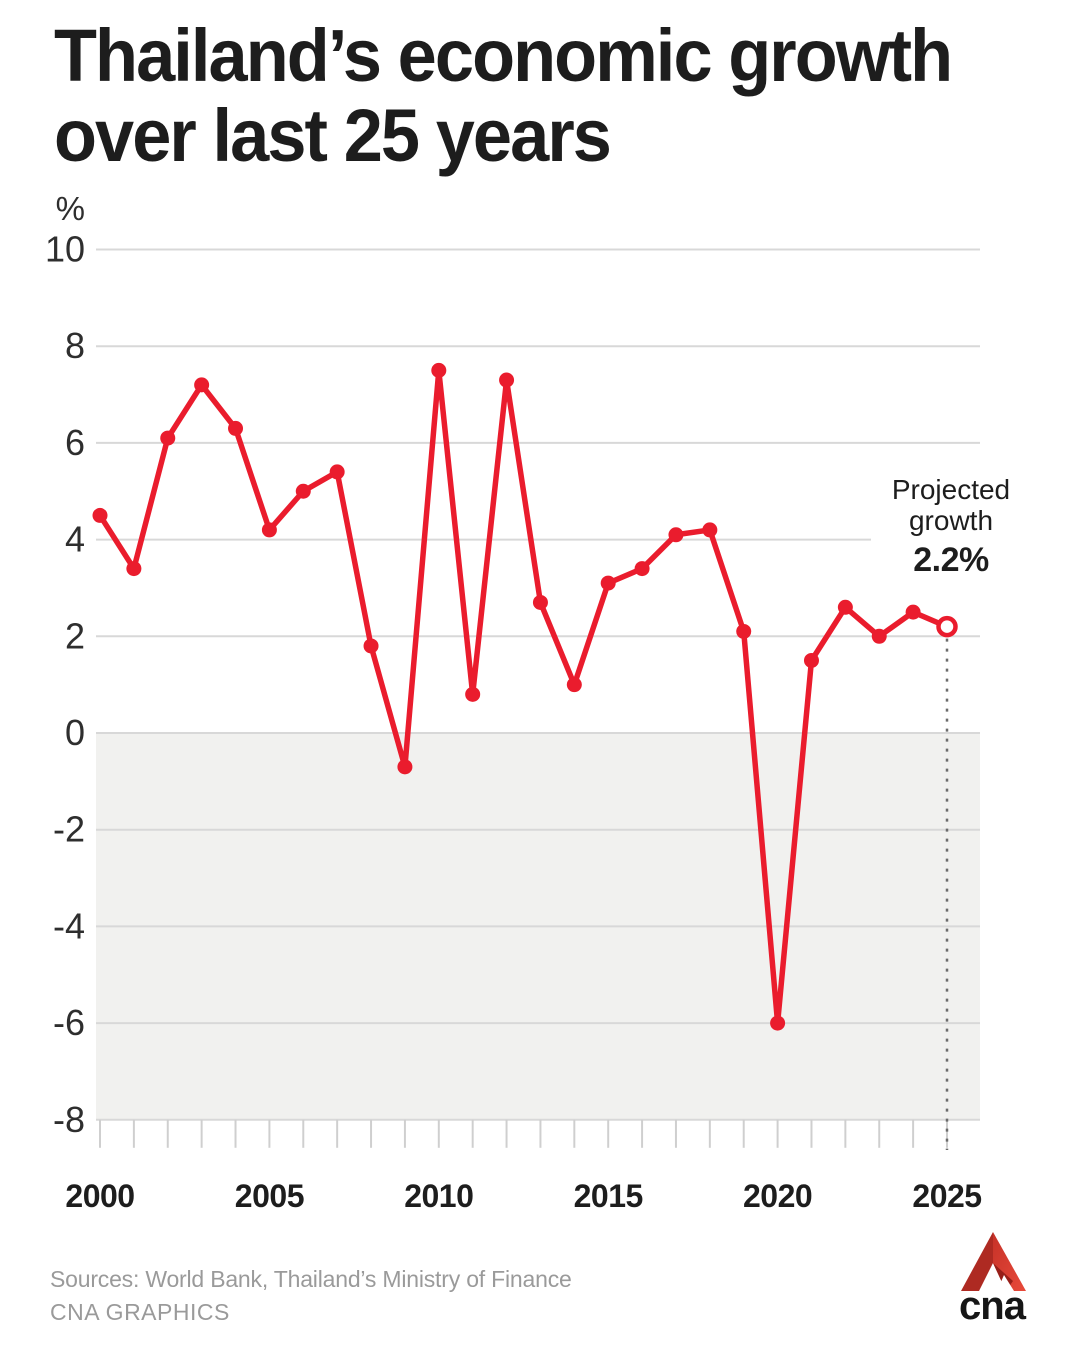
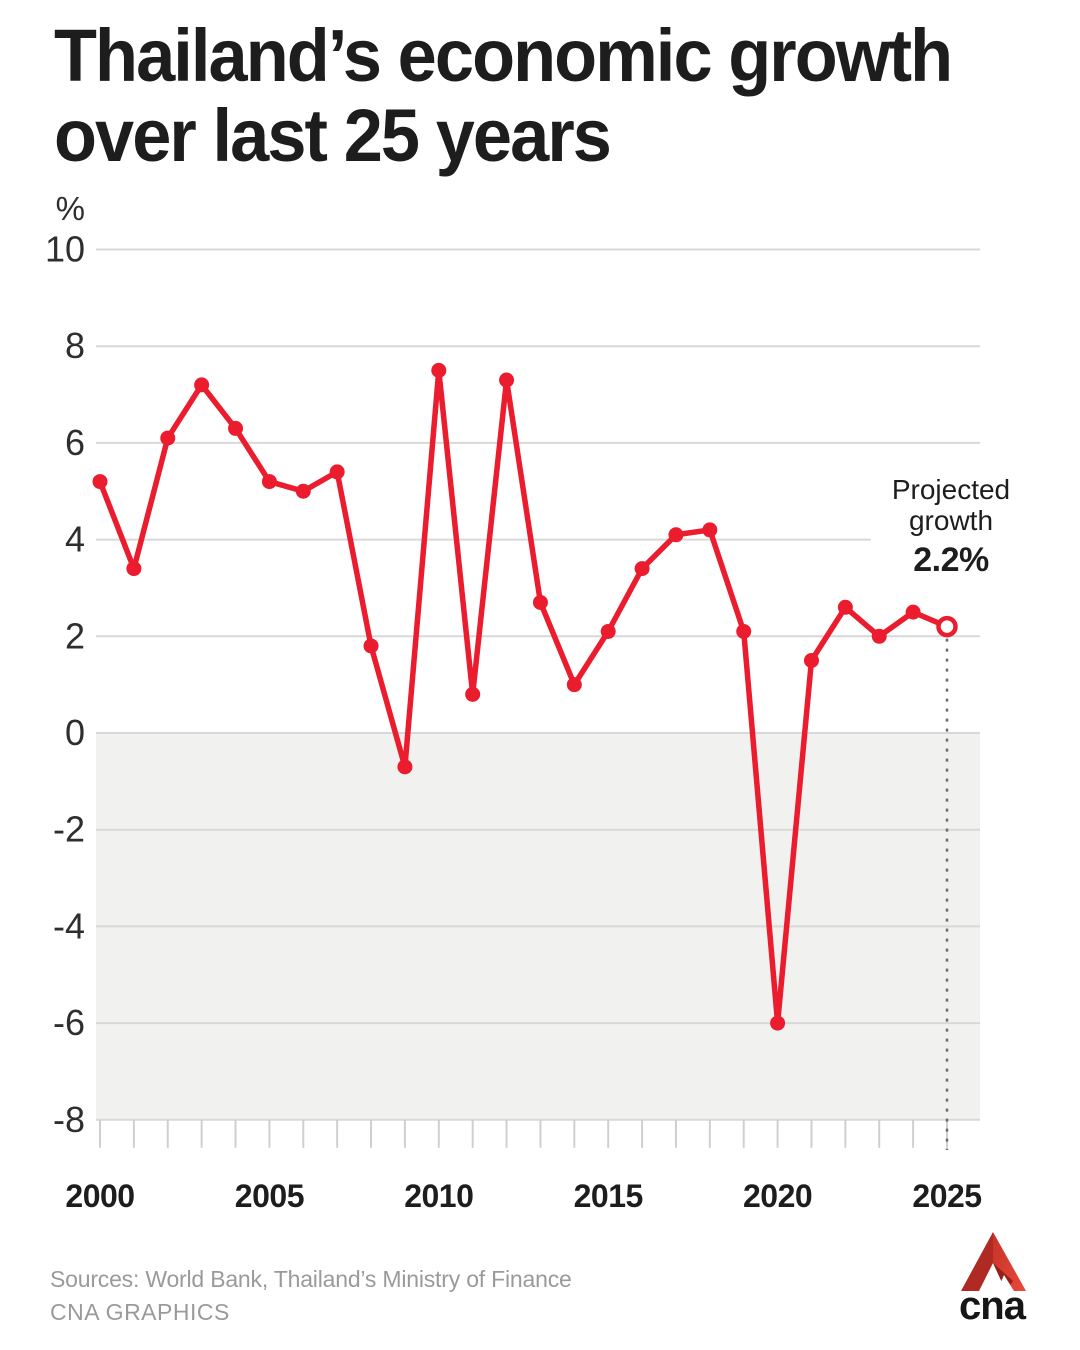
2000: 4.5 -> 5.2
2005: 4.2 -> 5.2
2015: 3.1 -> 2.1
